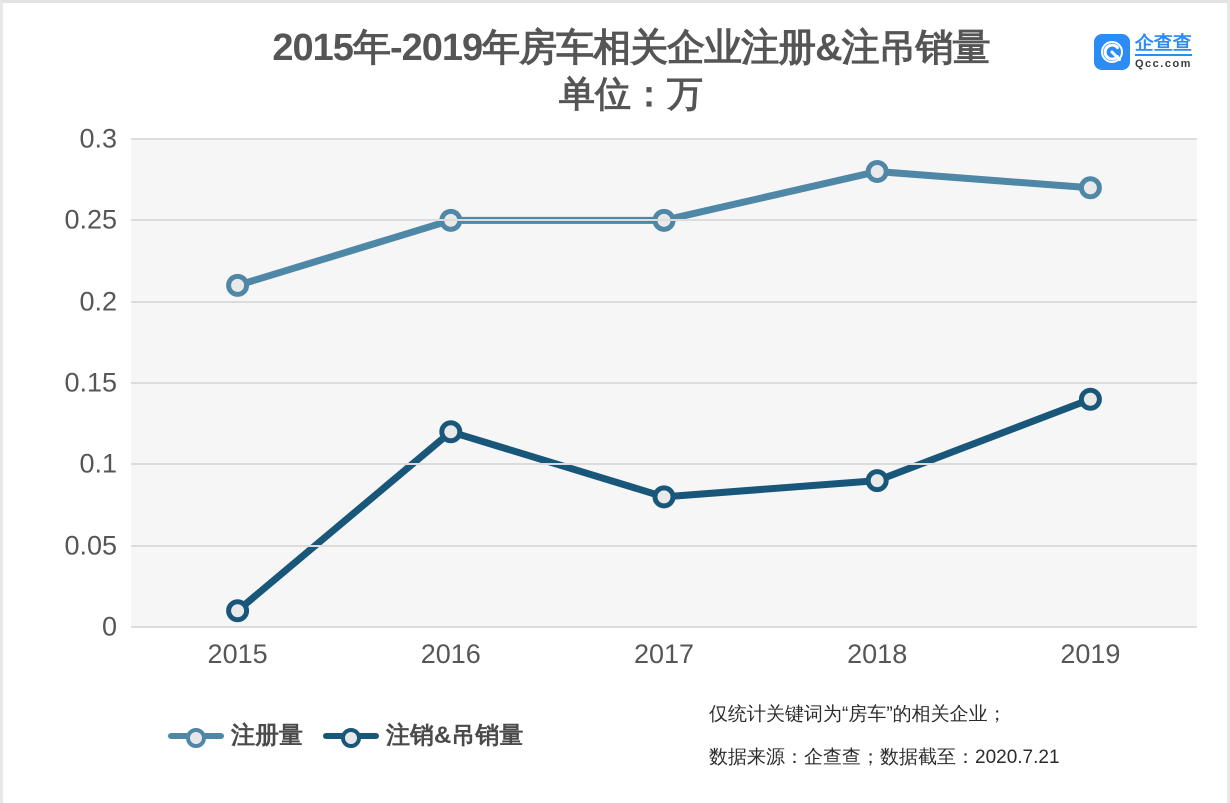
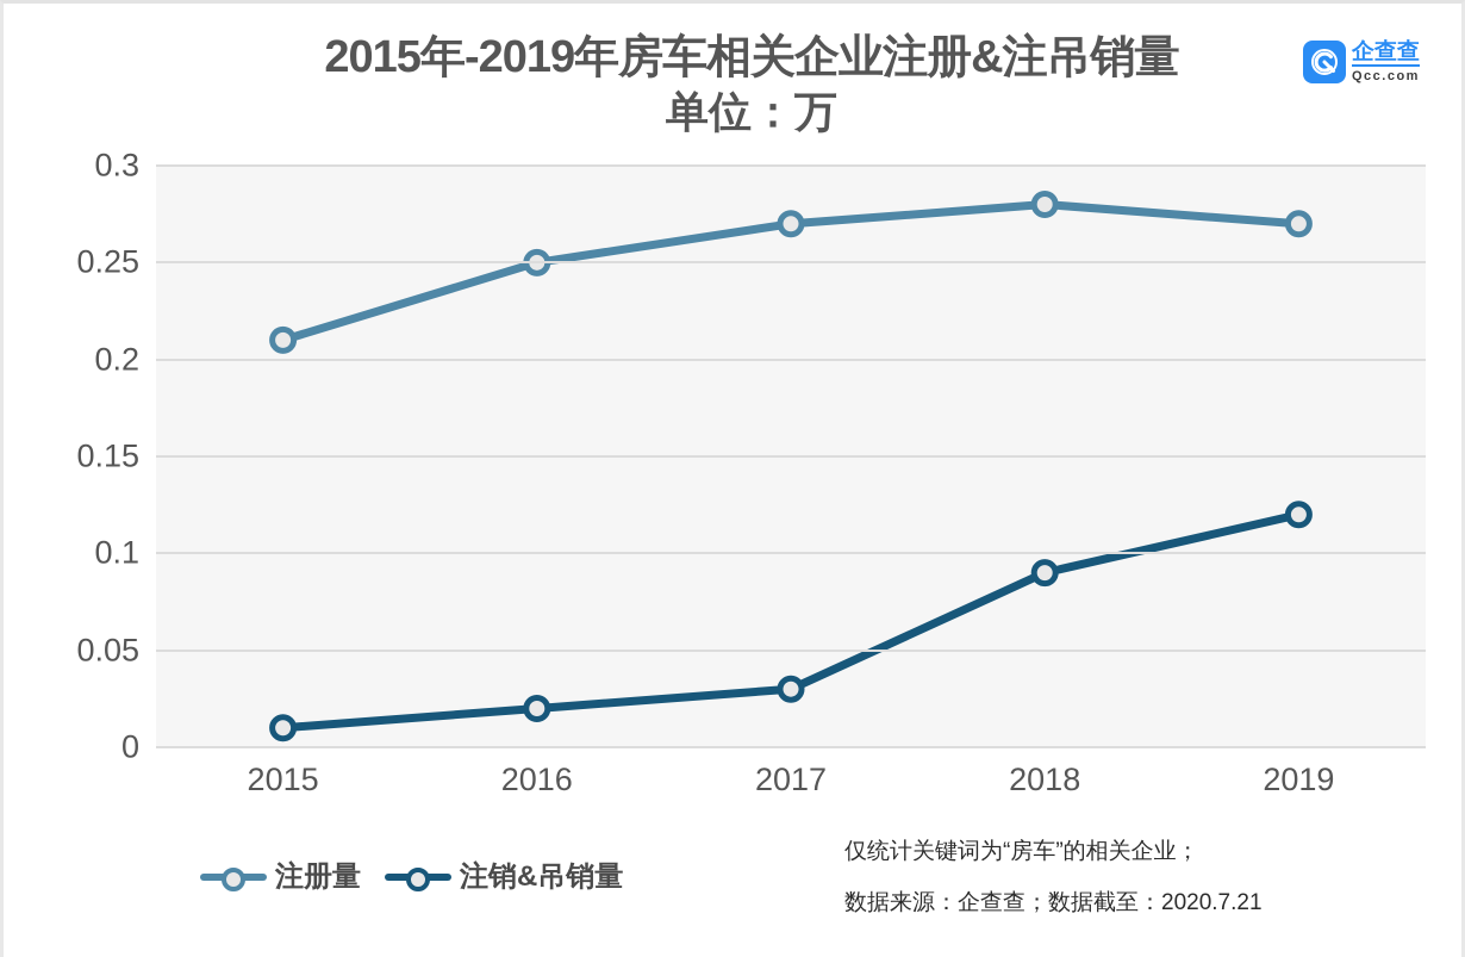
注销&吊销量/2016: 0.12 -> 0.02
注册量/2017: 0.25 -> 0.27
注销&吊销量/2017: 0.08 -> 0.03
注销&吊销量/2019: 0.14 -> 0.12
